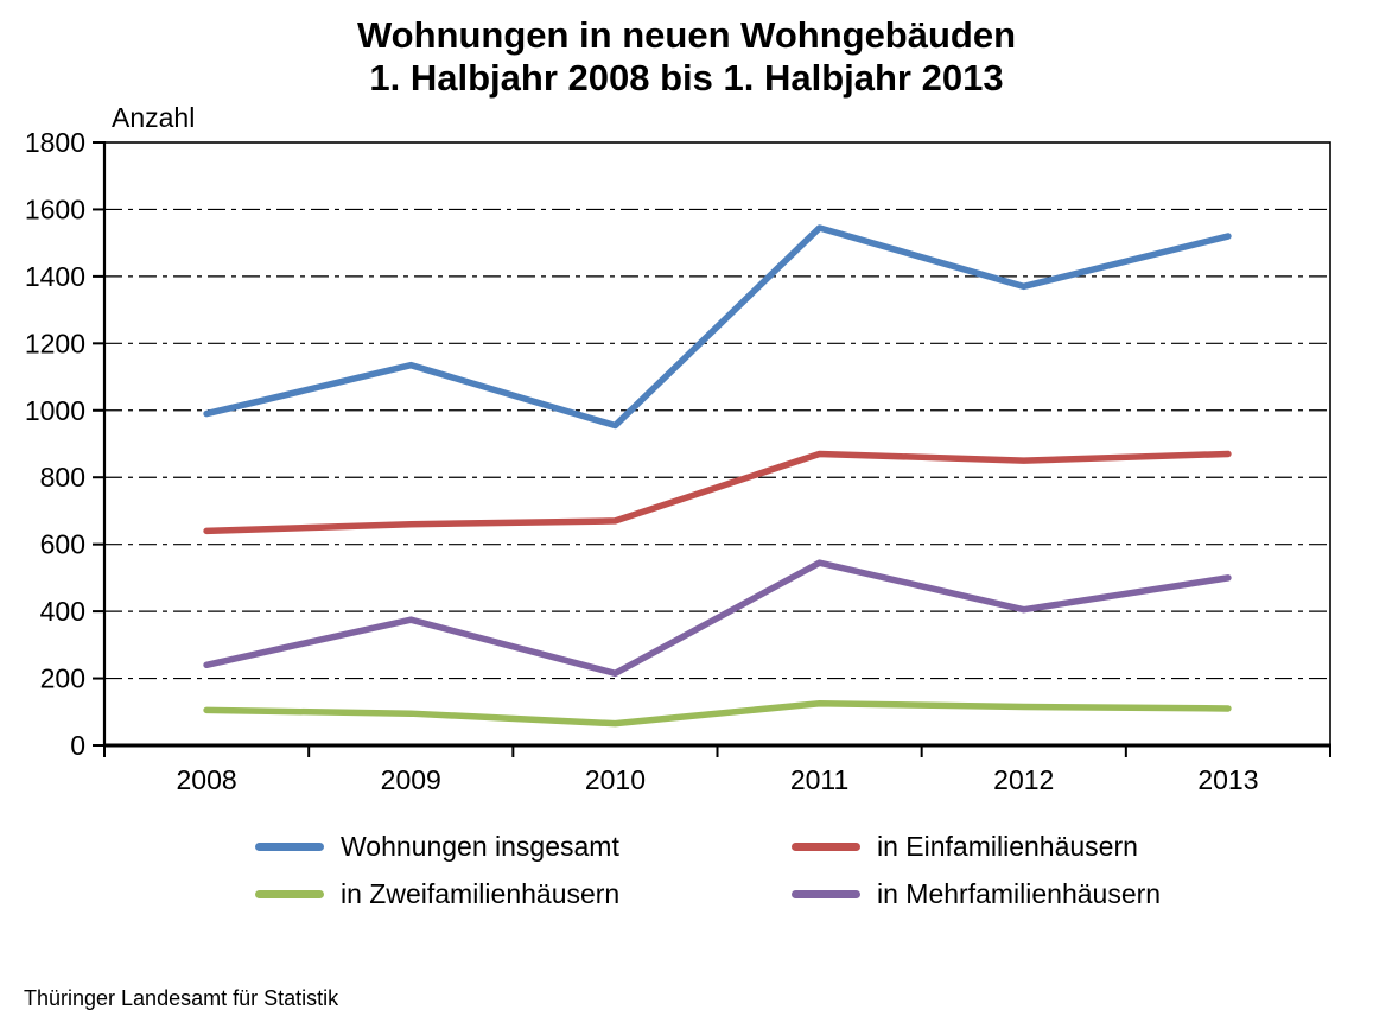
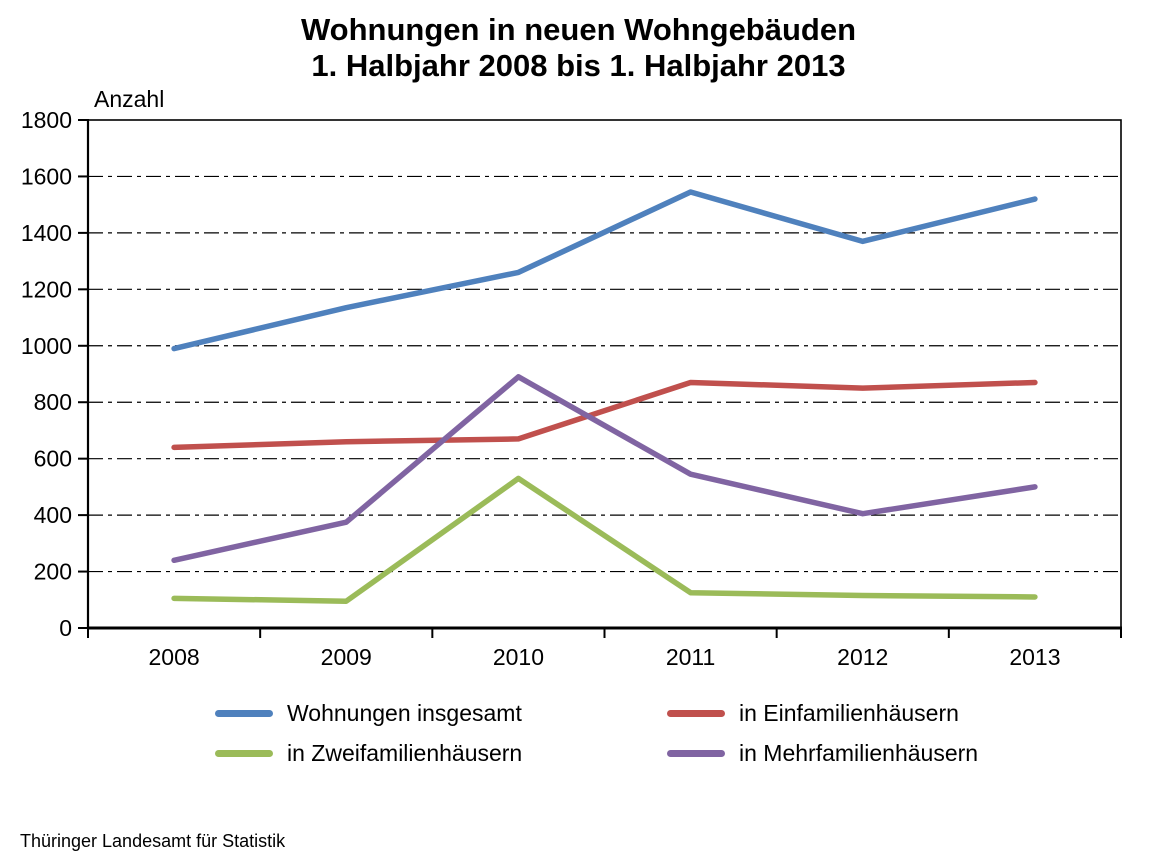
Wohnungen insgesamt/2010: 960 -> 1260
in Zweifamilienhäusern/2010: 60 -> 530
in Mehrfamilienhäusern/2010: 220 -> 890
